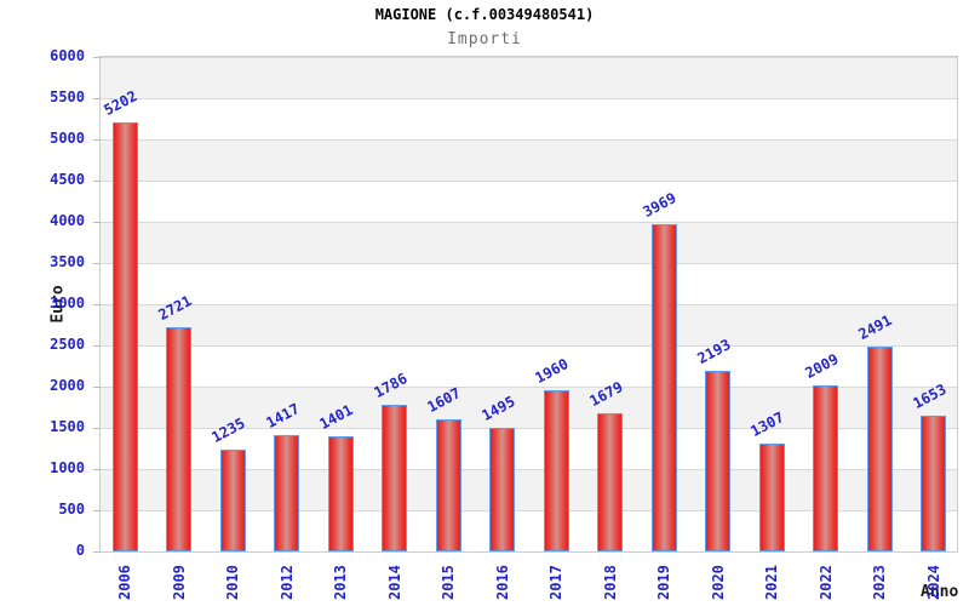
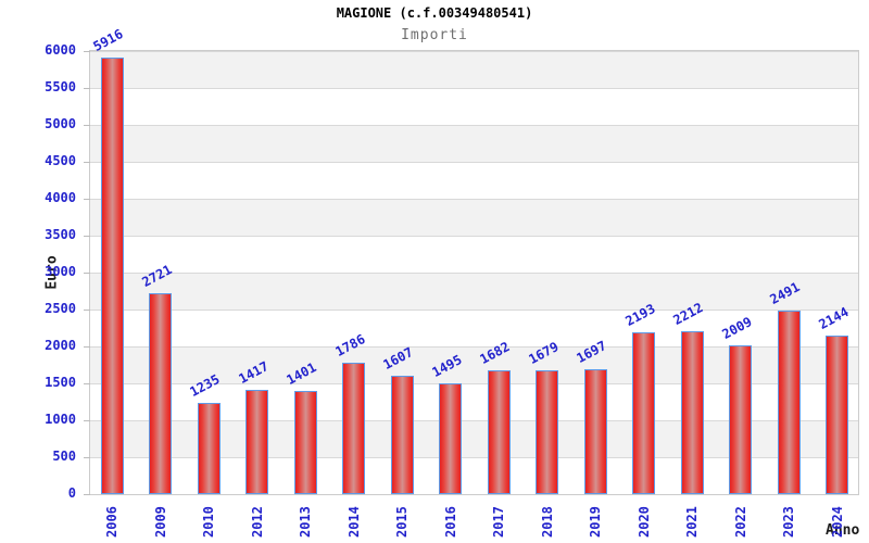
2006: 5202 -> 5916
2017: 1960 -> 1682
2019: 3969 -> 1697
2021: 1307 -> 2212
2024: 1653 -> 2144
